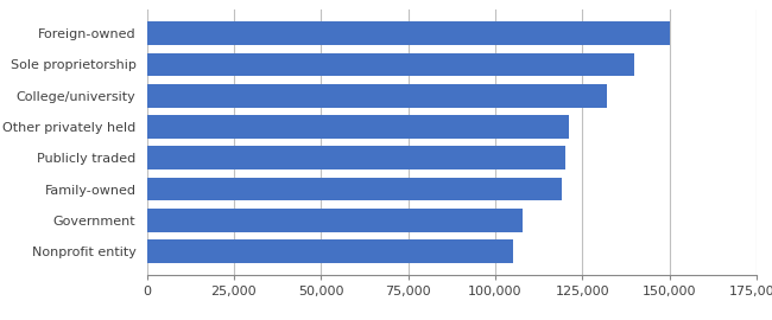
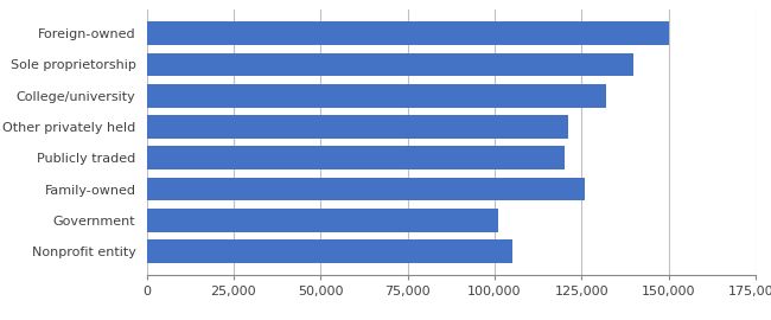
Family-owned: 119,000 -> 126,000
Government: 108,000 -> 101,000
